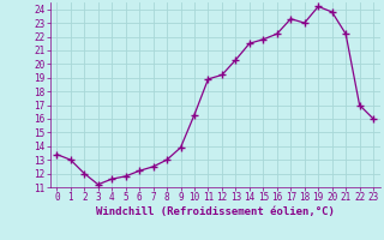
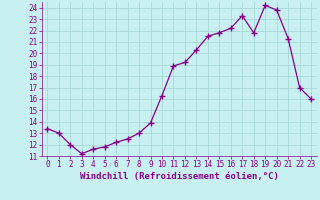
18: 23.0 -> 21.8
21: 22.2 -> 21.3
